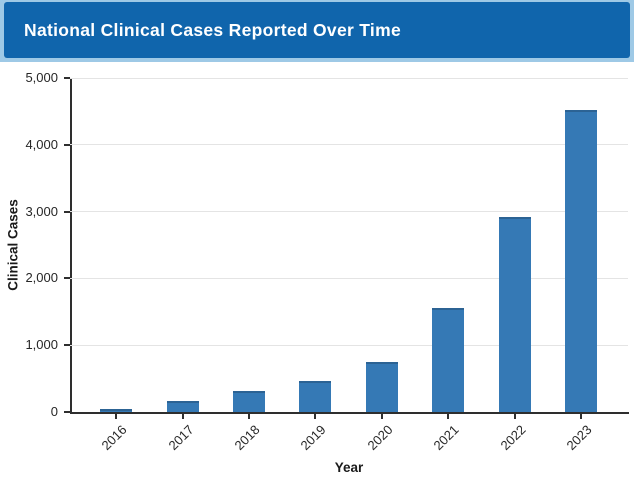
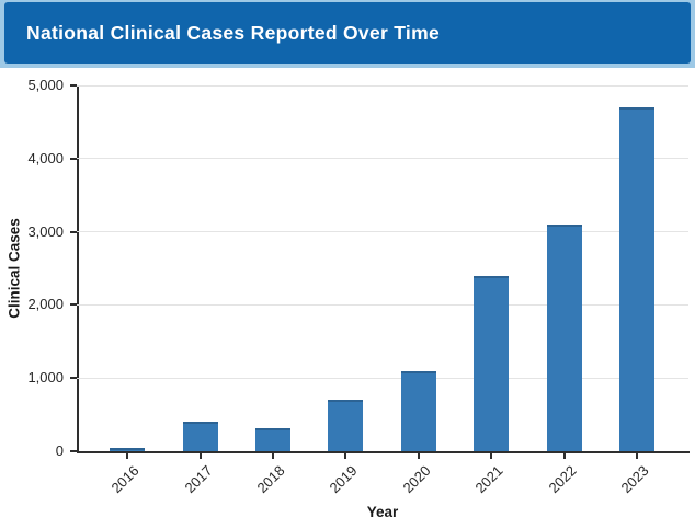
2017: 200 -> 400
2019: 500 -> 700
2020: 800 -> 1100
2021: 1600 -> 2400
2022: 2900 -> 3100
2023: 4500 -> 4700
